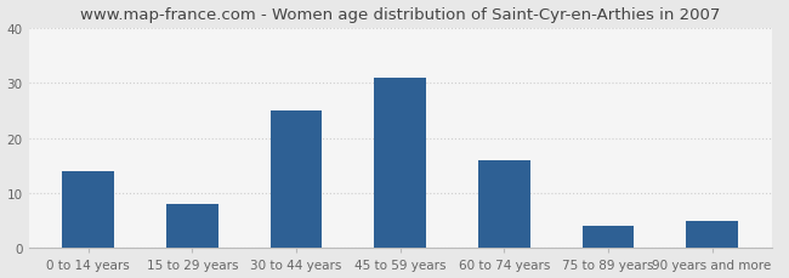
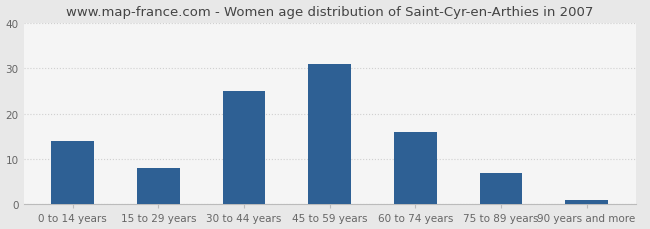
75 to 89 years: 4 -> 7
90 years and more: 5 -> 1
